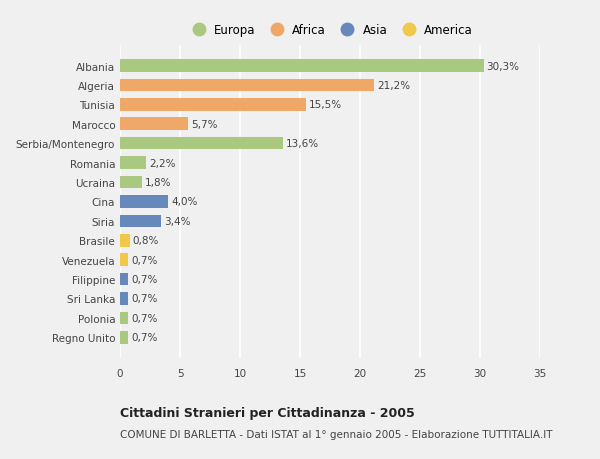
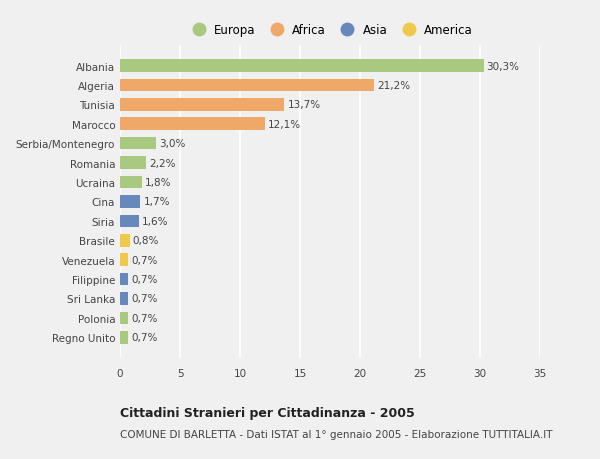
Tunisia: 15,5% -> 13,7%
Marocco: 5,7% -> 12,1%
Serbia/Montenegro: 13,6% -> 3,0%
Cina: 4,0% -> 1,7%
Siria: 3,4% -> 1,6%
